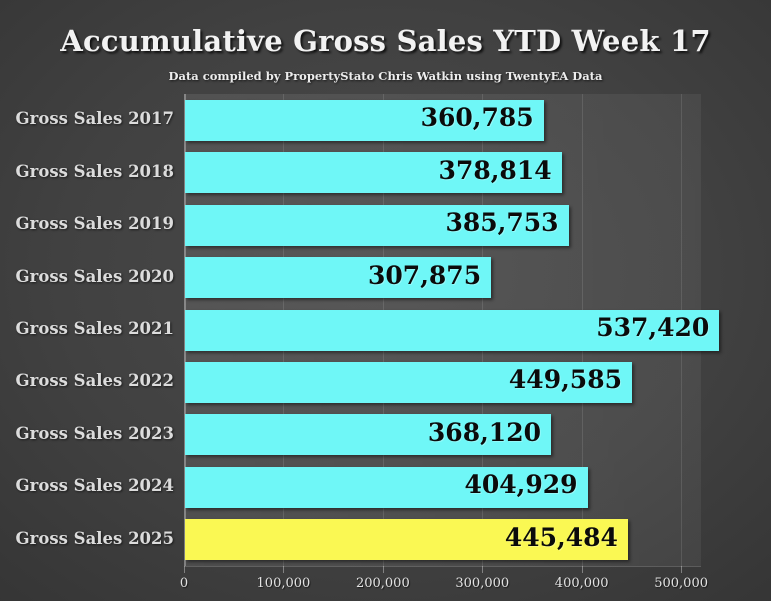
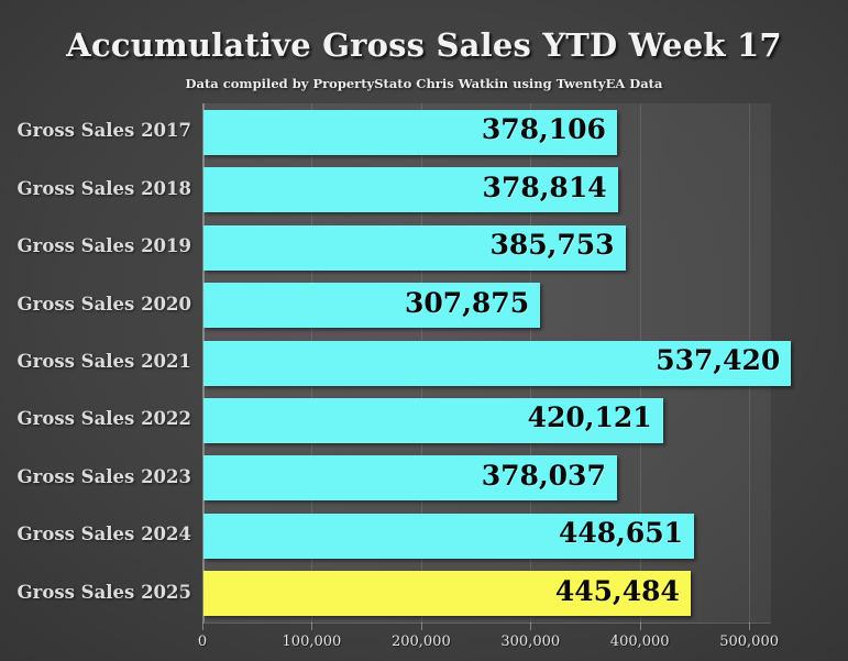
Gross Sales 2017: 360,785 -> 378,106
Gross Sales 2022: 449,585 -> 420,121
Gross Sales 2023: 368,120 -> 378,037
Gross Sales 2024: 404,929 -> 448,651
